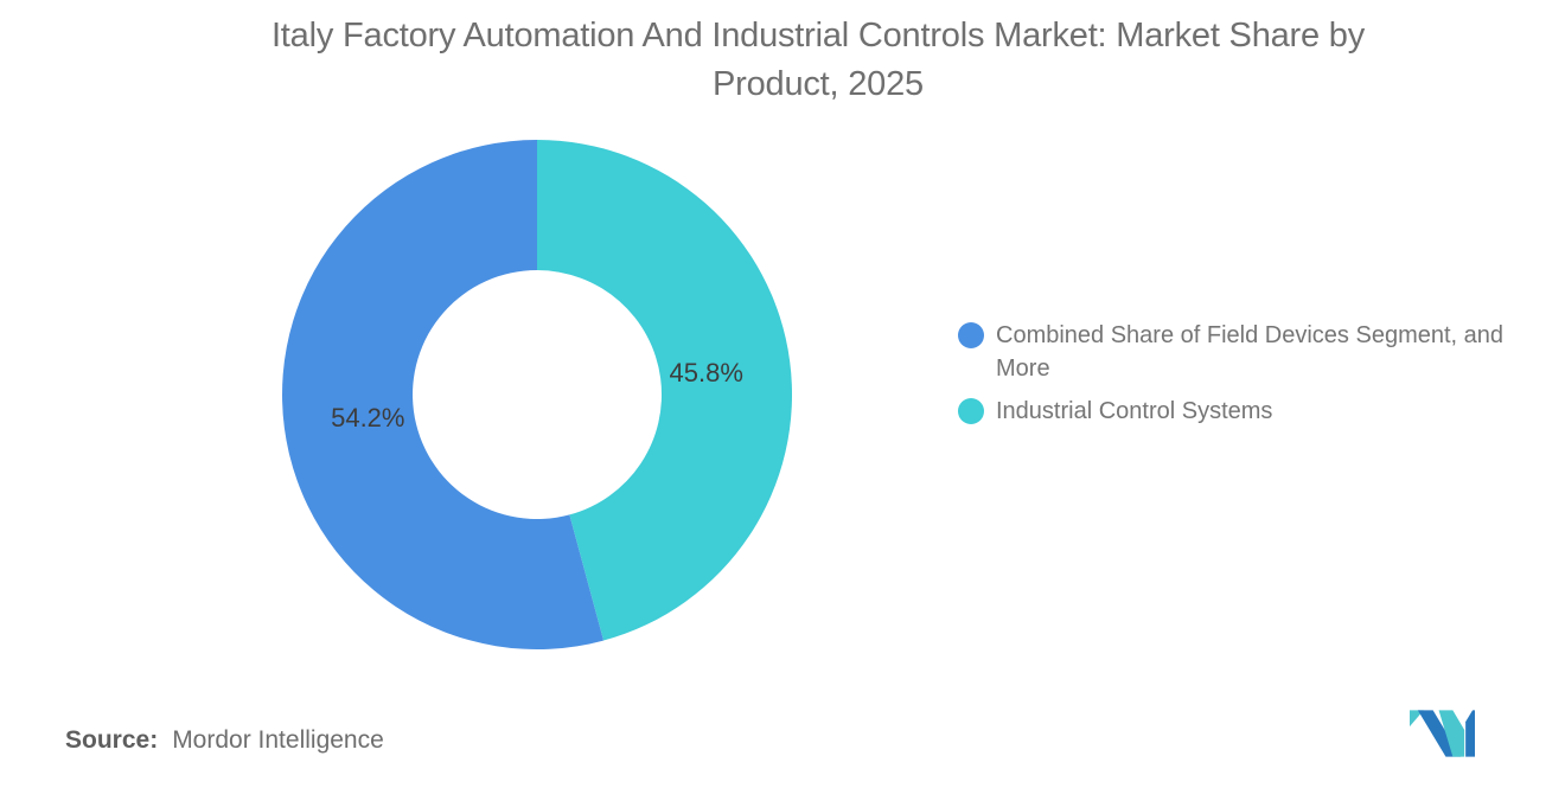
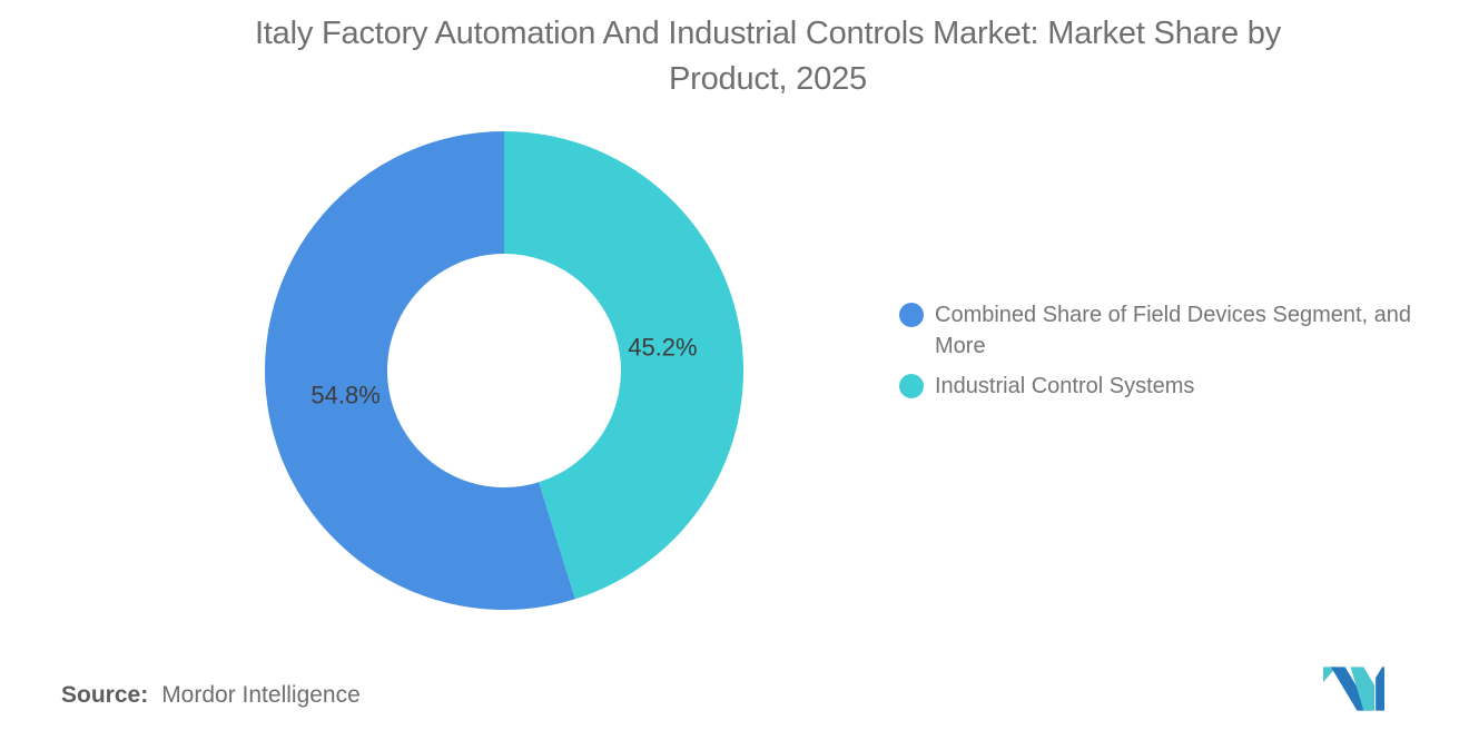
Combined Share of Field Devices Segment, and More: 54.2% -> 54.8%
Industrial Control Systems: 45.8% -> 45.2%
